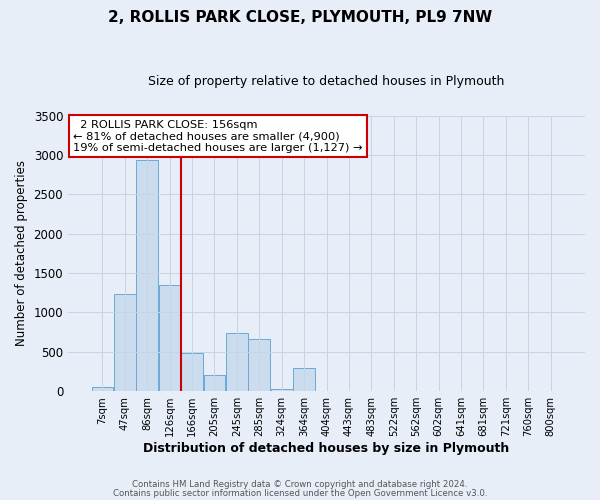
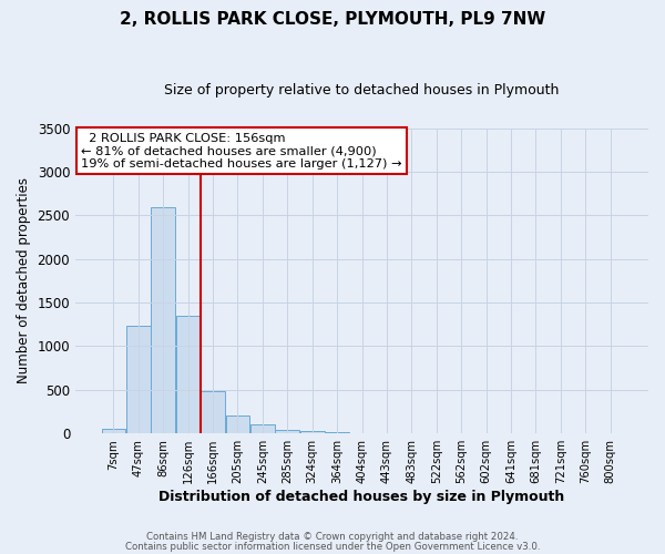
86sqm: 2940 -> 2590
245sqm: 740 -> 110
285sqm: 660 -> 40
364sqm: 300 -> 10
